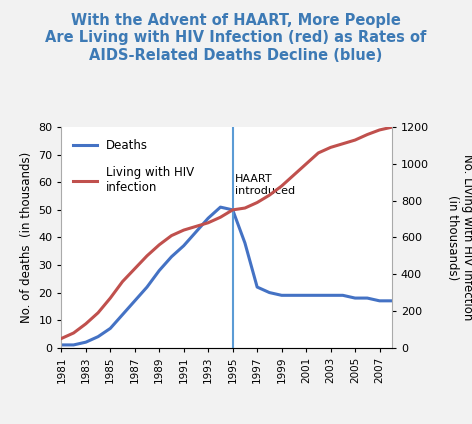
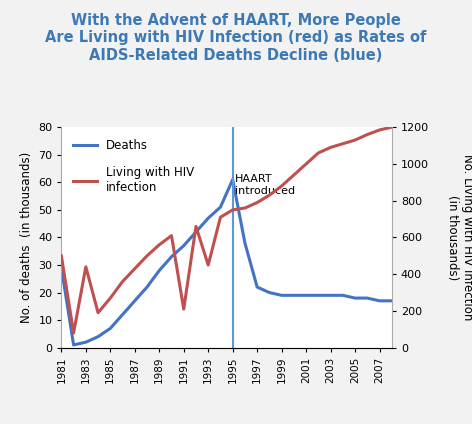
Deaths/1981: 1 -> 29
Living with HIV infection/1981: 50 -> 500
Living with HIV infection/1983: 130 -> 440
Living with HIV infection/1991: 640 -> 210
Living with HIV infection/1993: 680 -> 450
Deaths/1995: 50 -> 61
